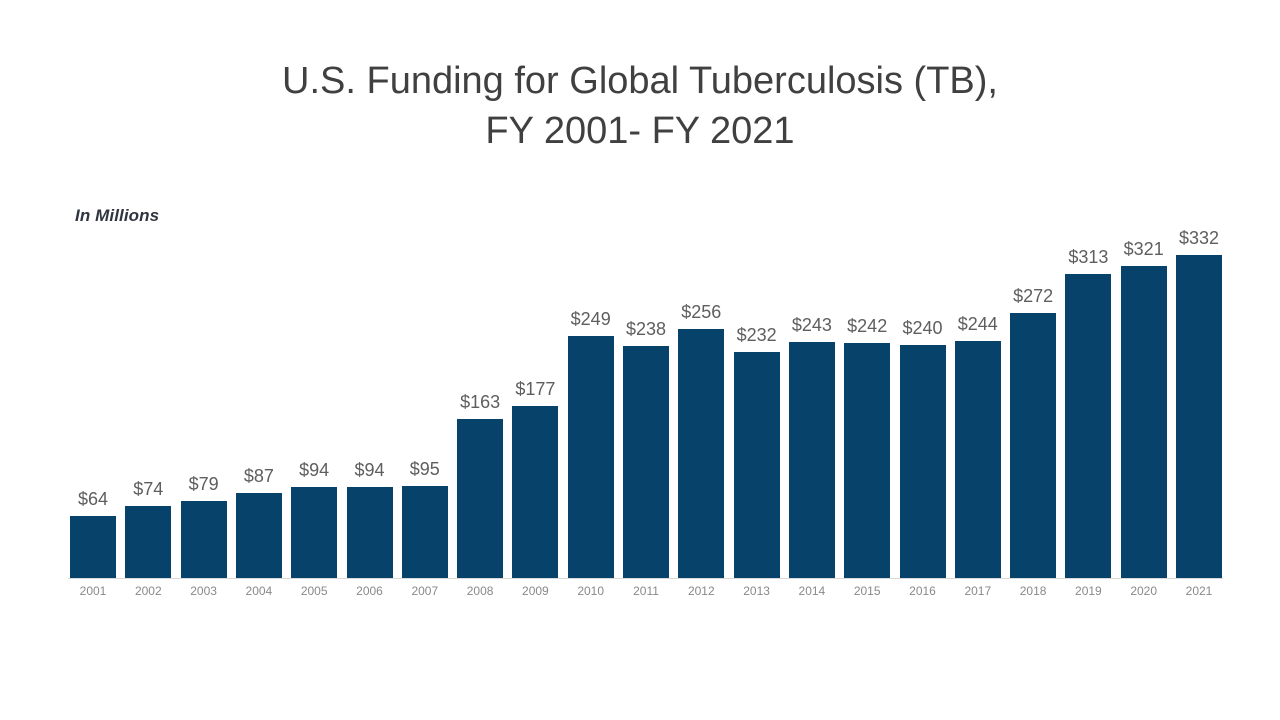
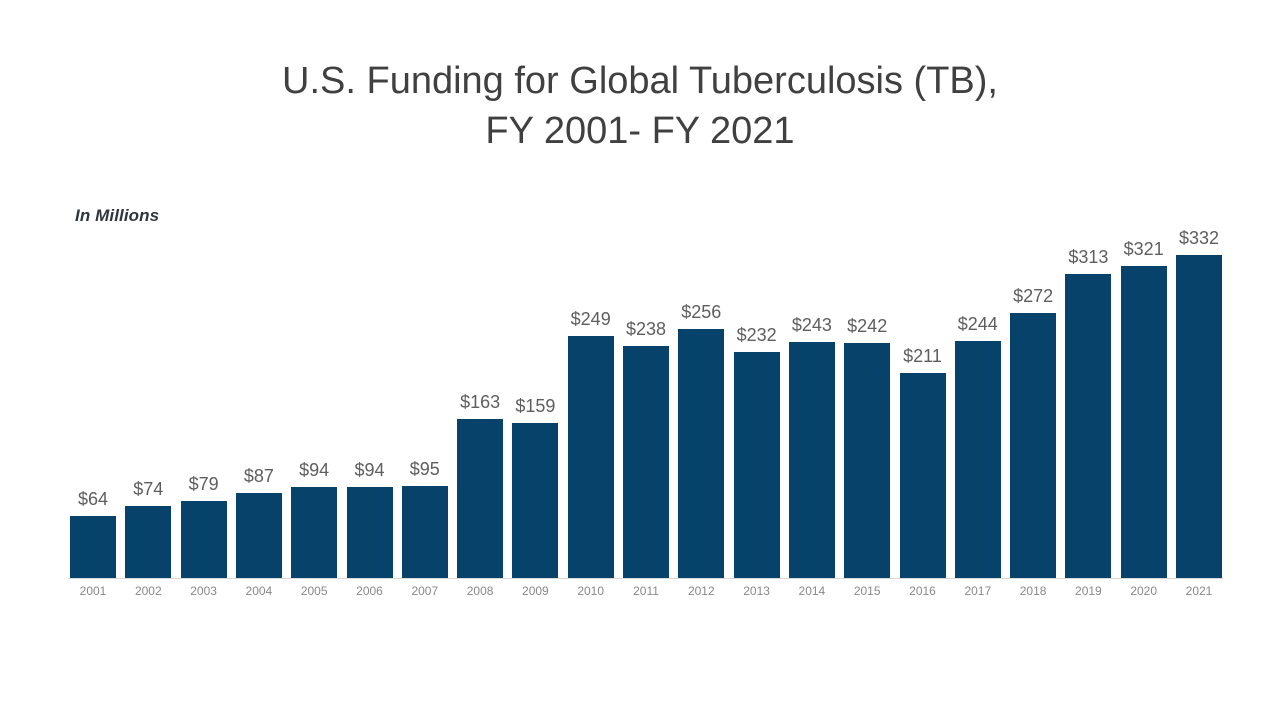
2009: $177 -> $159
2016: $240 -> $211
